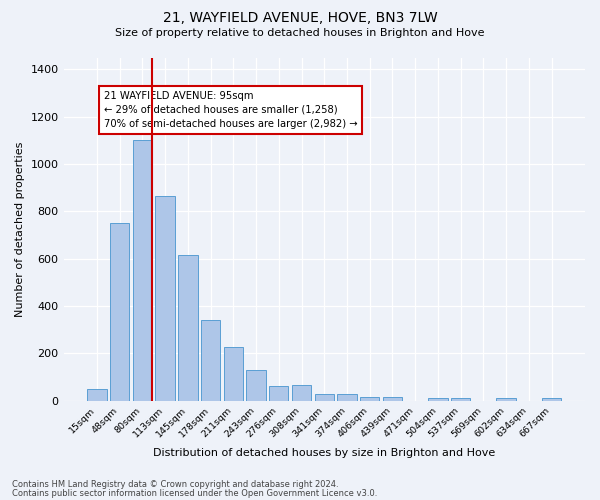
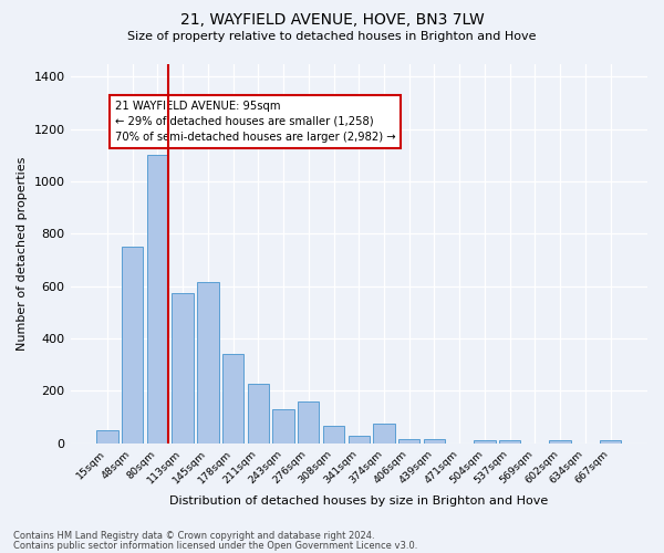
113sqm: 865 -> 575
276sqm: 63 -> 160
374sqm: 28 -> 75
